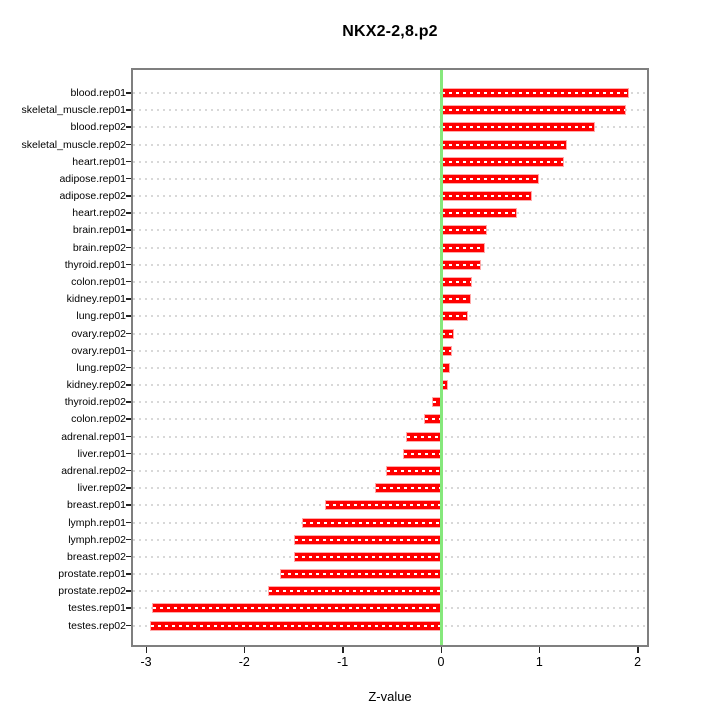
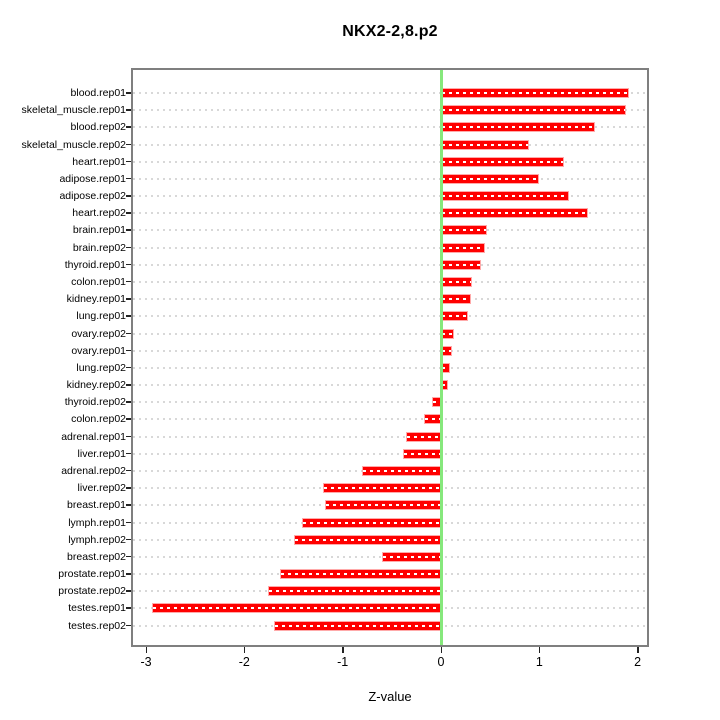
skeletal_muscle.rep02: 1.3 -> 0.9
adipose.rep02: 0.9 -> 1.3
heart.rep02: 0.8 -> 1.5
adrenal.rep02: -0.6 -> -0.8
liver.rep02: -0.7 -> -1.2
breast.rep02: -1.5 -> -0.6
testes.rep02: -3.0 -> -1.7
